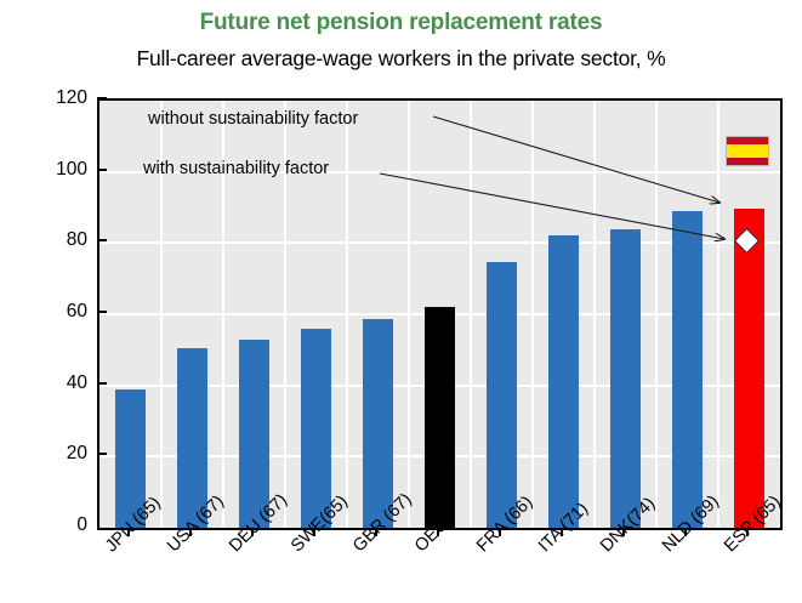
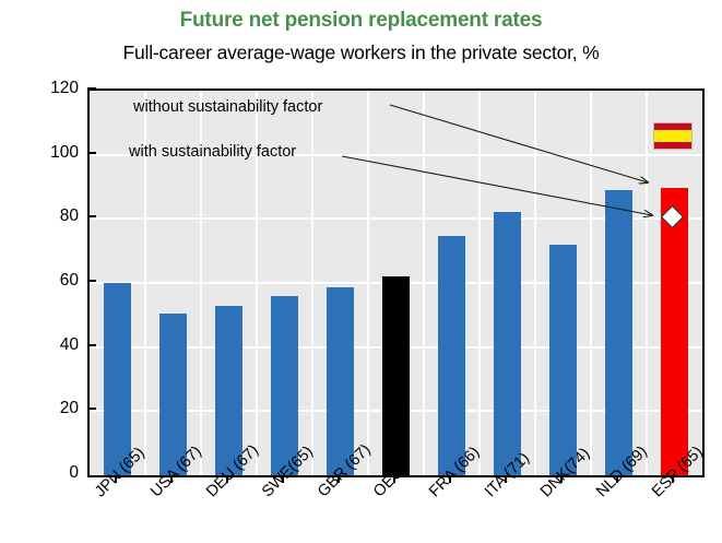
JPN (65): 39 -> 60
DNK(74): 84 -> 72
